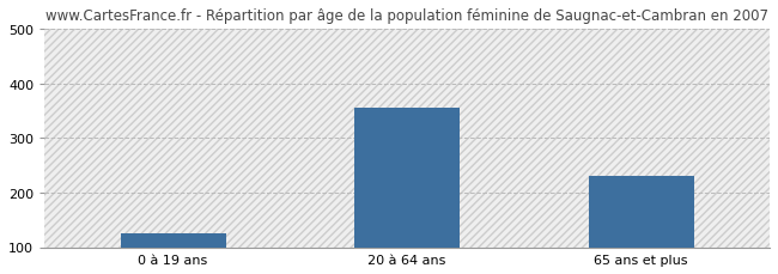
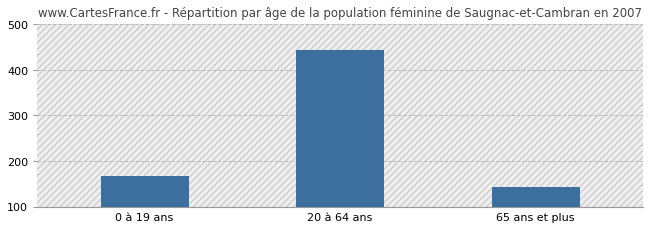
0 à 19 ans: 125 -> 168
20 à 64 ans: 355 -> 443
65 ans et plus: 230 -> 143
